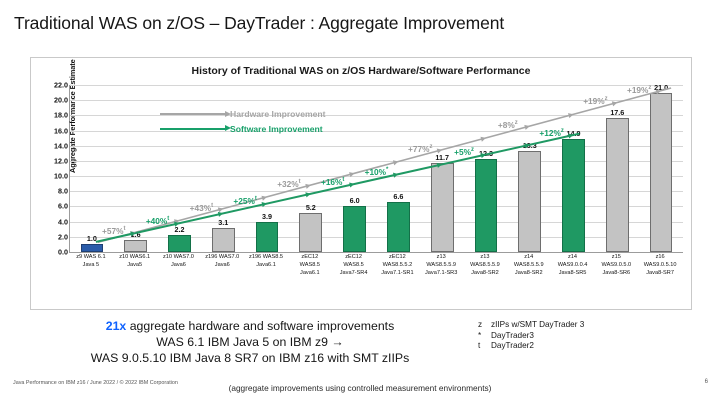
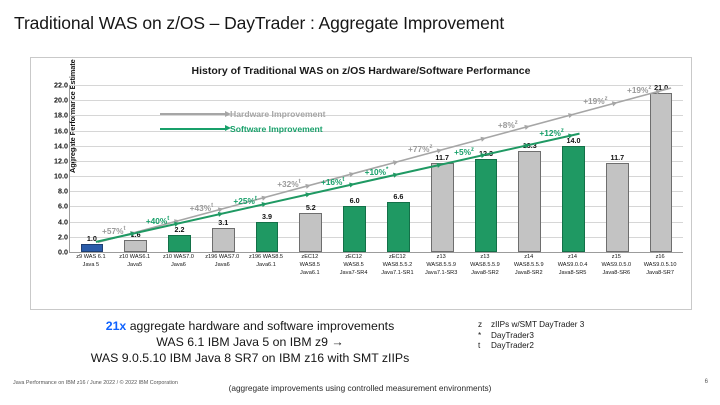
z14 WAS9.0.0.4 Java8-SR5: 14.9 -> 14.0
z15 WAS9.0.5.0 Java8-SR6: 17.6 -> 11.7
